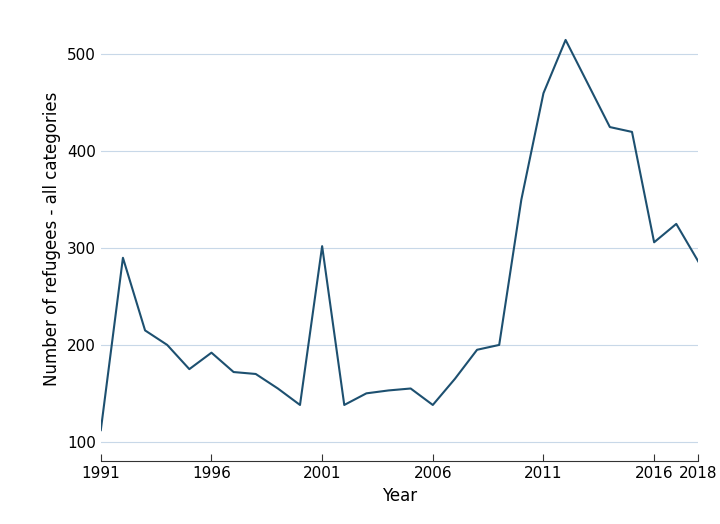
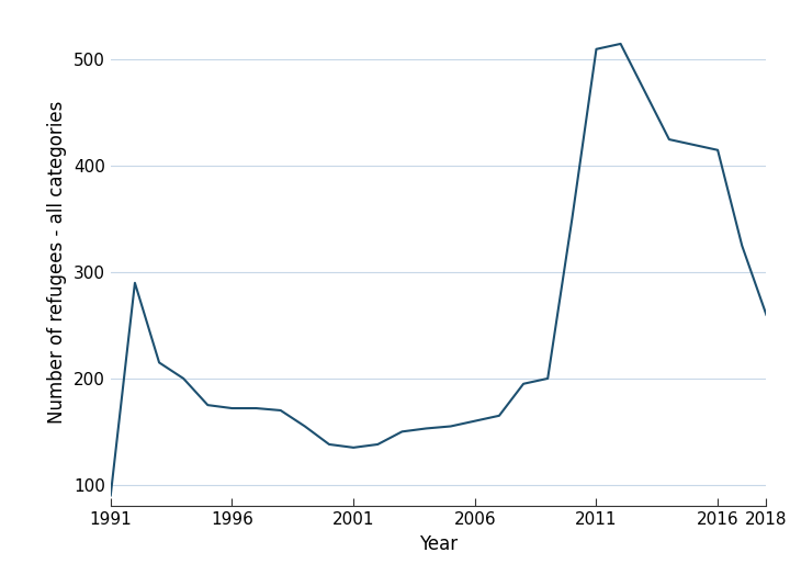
1991: 112 -> 90
1996: 192 -> 172
2001: 302 -> 135
2006: 138 -> 160
2011: 460 -> 510
2016: 306 -> 415
2018: 286 -> 260
